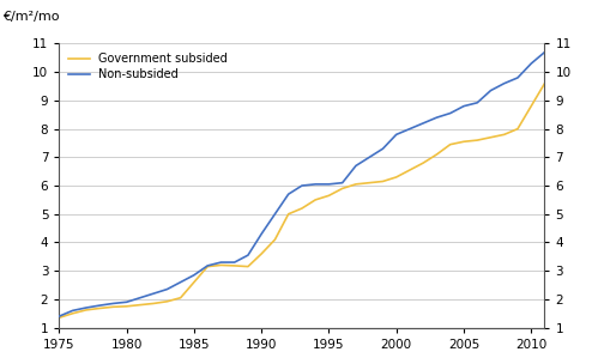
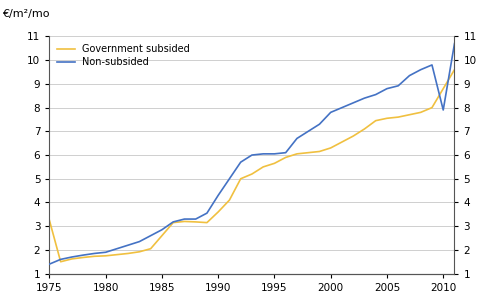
Government subsided/1975: 1.35 -> 3.25
Non-subsided/2010: 10.30 -> 7.90
